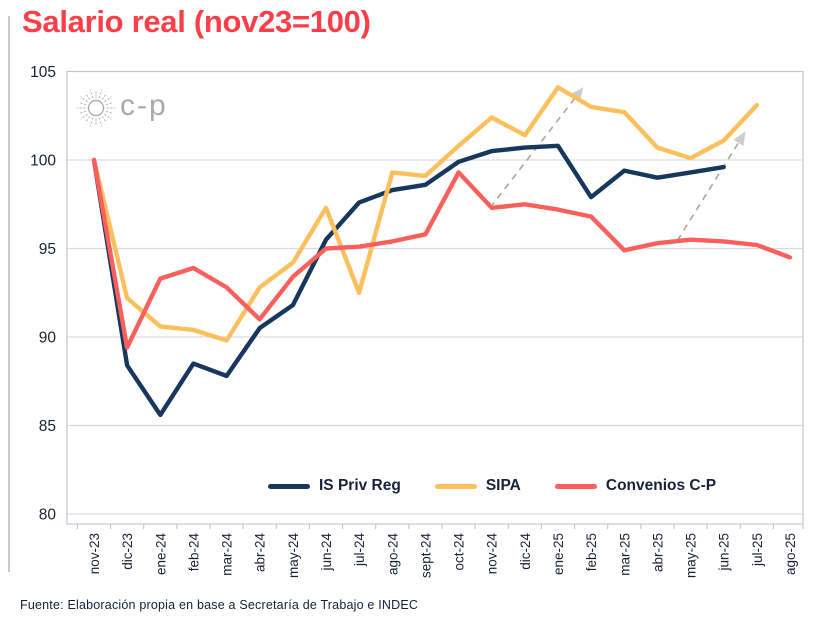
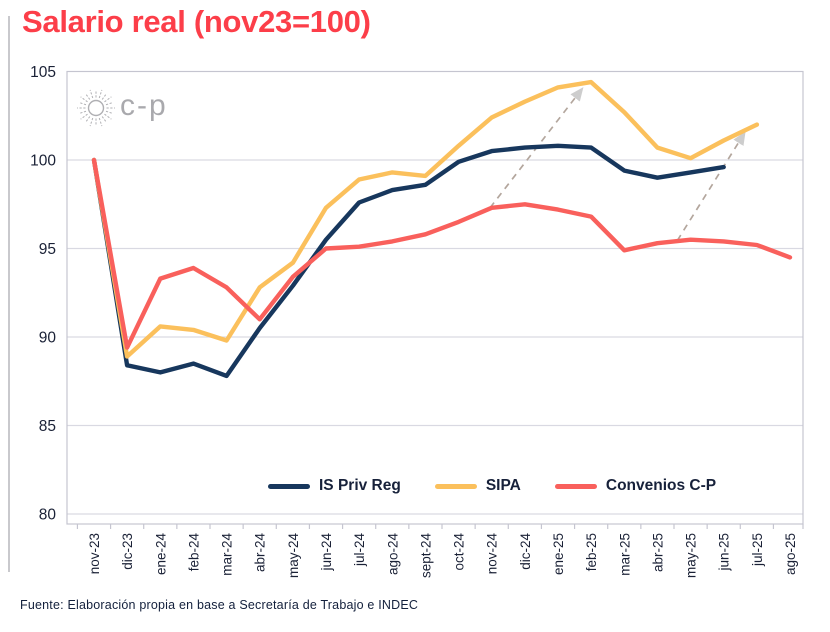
SIPA/dic-23: 92.2 -> 88.9
IS Priv Reg/ene-24: 85.6 -> 88.0
IS Priv Reg/may-24: 91.8 -> 92.9
SIPA/jul-24: 92.5 -> 98.9
Convenios C-P/oct-24: 99.3 -> 96.5
SIPA/dic-24: 101.4 -> 103.3
IS Priv Reg/feb-25: 97.9 -> 100.7
SIPA/feb-25: 103.0 -> 104.4
SIPA/jul-25: 103.1 -> 102.0
